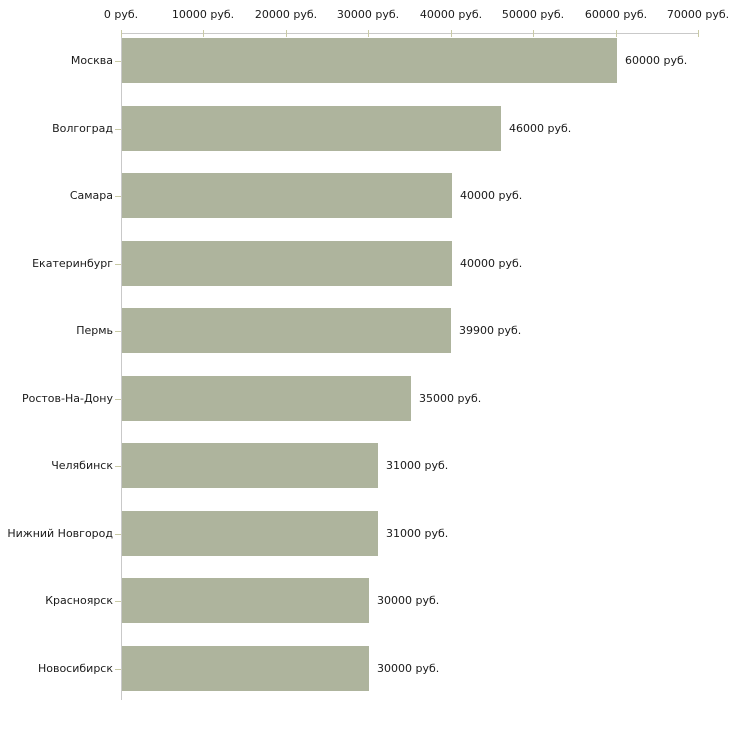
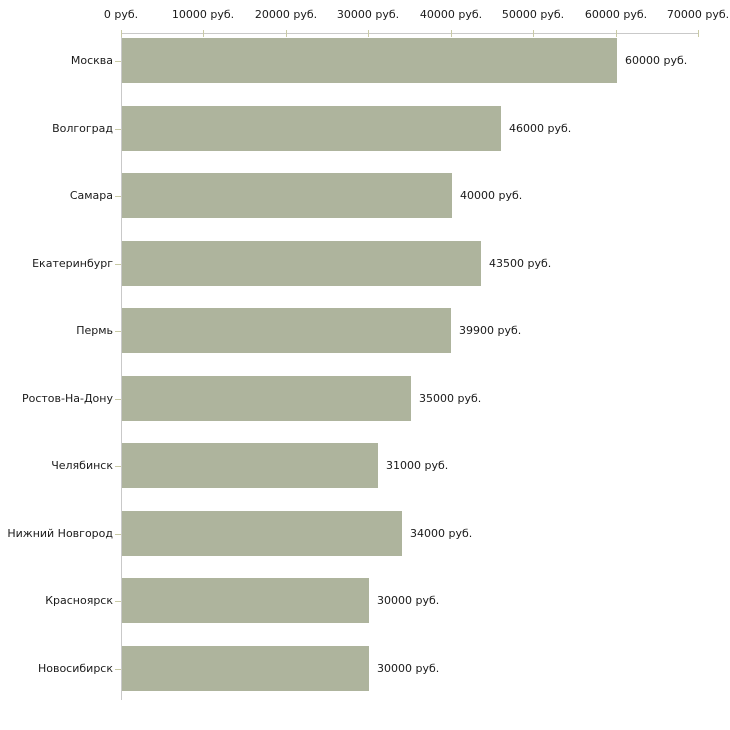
Екатеринбург: 40000 -> 43500
Нижний Новгород: 31000 -> 34000
